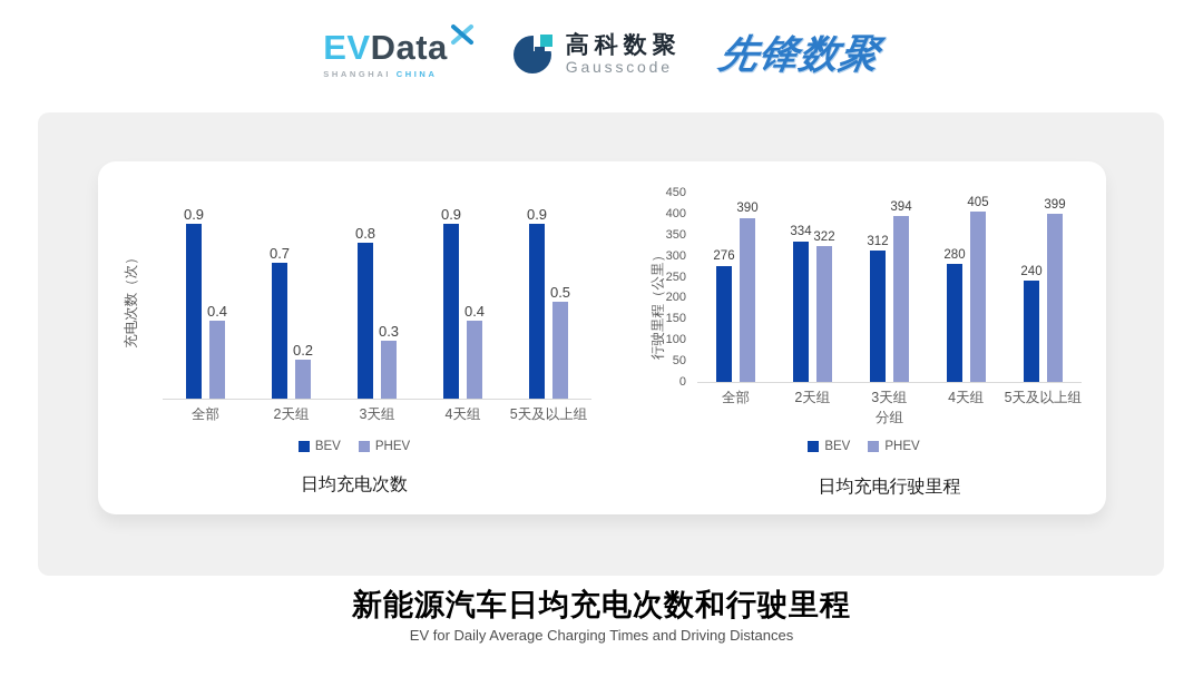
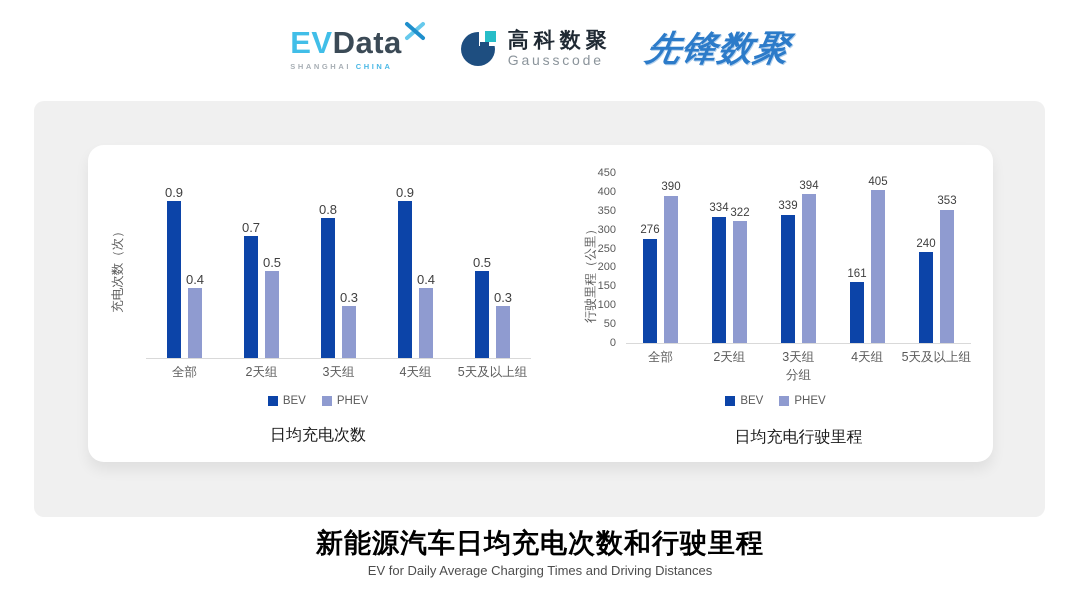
日均充电次数/PHEV/2天组: 0.2 -> 0.5
日均充电次数/BEV/5天及以上组: 0.9 -> 0.5
日均充电次数/PHEV/5天及以上组: 0.5 -> 0.3
日均充电行驶里程/BEV/3天组: 312 -> 339
日均充电行驶里程/BEV/4天组: 280 -> 161
日均充电行驶里程/PHEV/5天及以上组: 399 -> 353
